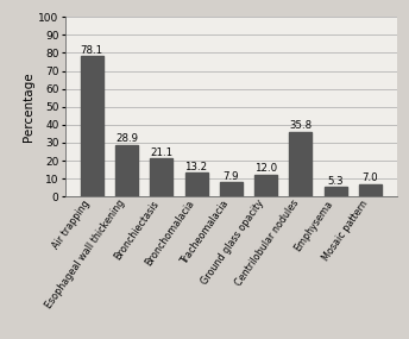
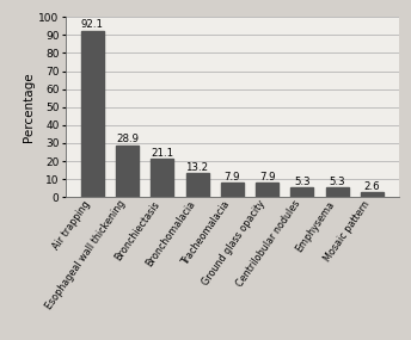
Air trapping: 78.1 -> 92.1
Ground glass opacity: 12.0 -> 7.9
Centrilobular nodules: 35.8 -> 5.3
Mosaic pattern: 7.0 -> 2.6
